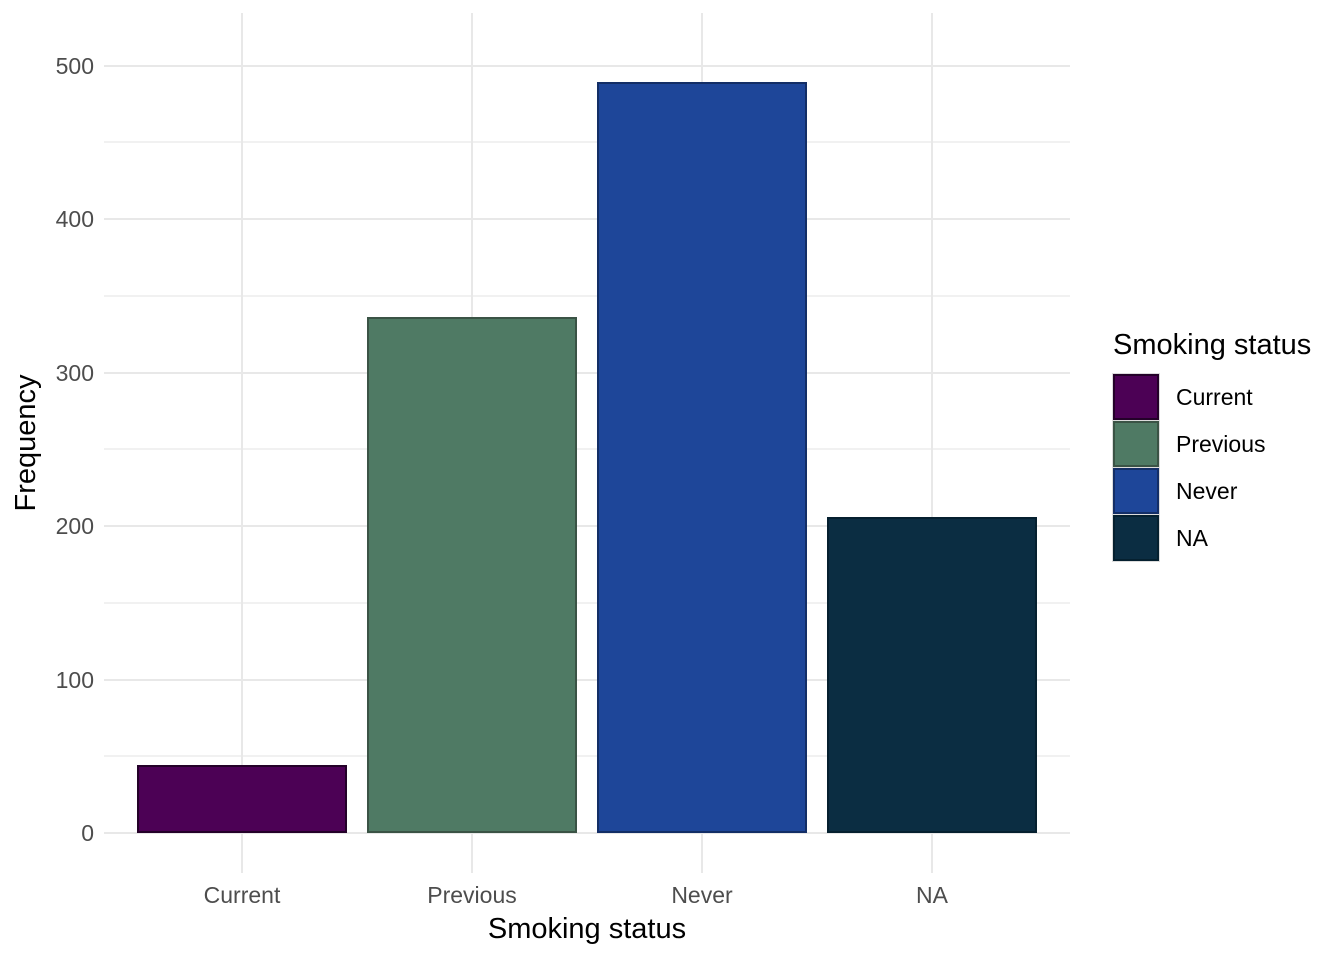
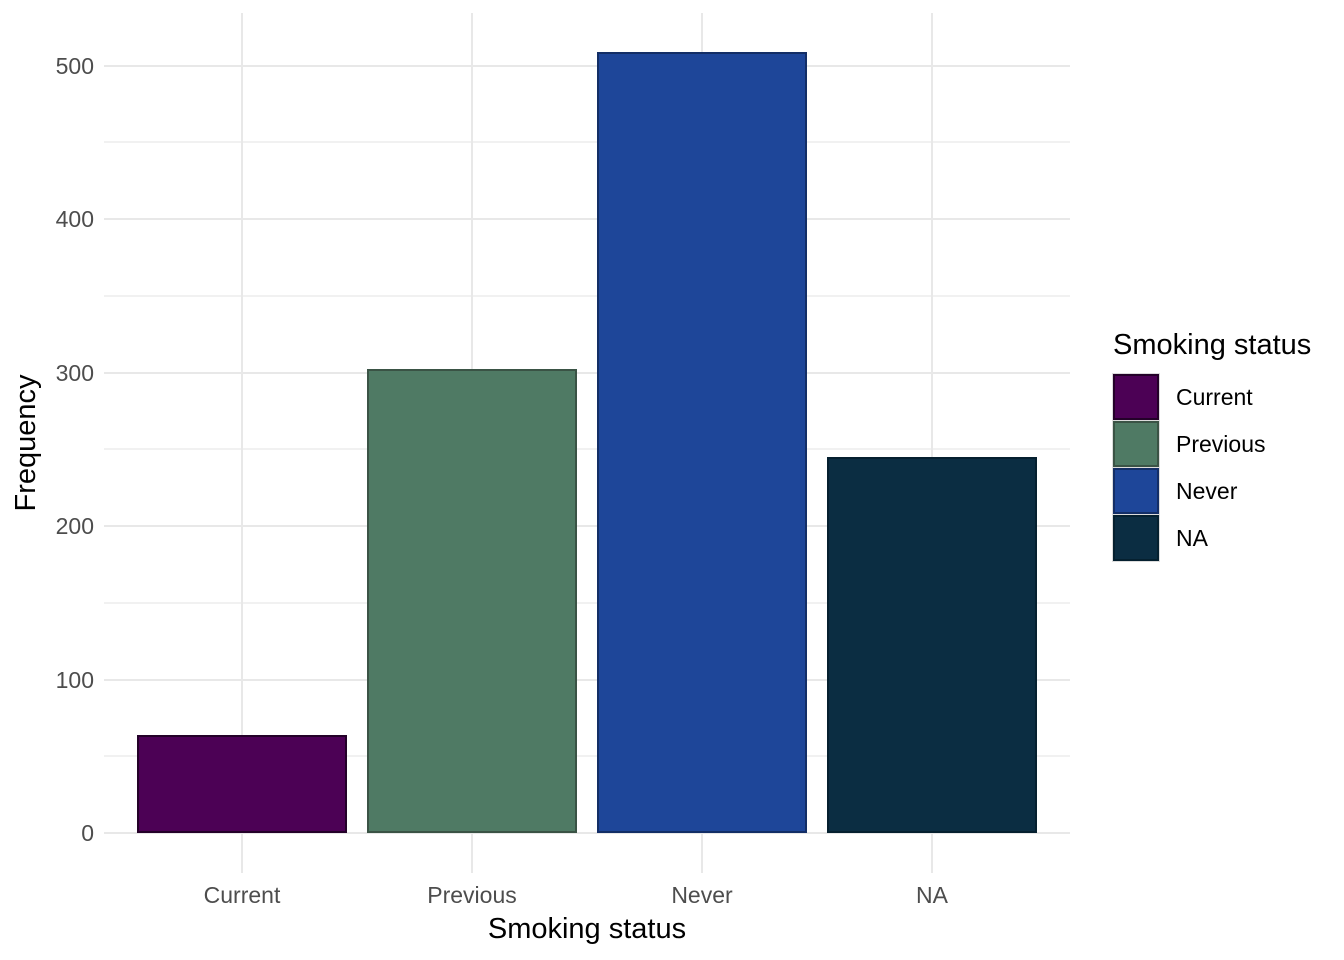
Current: 44 -> 64
Previous: 336 -> 302
Never: 489 -> 509
NA: 206 -> 245
